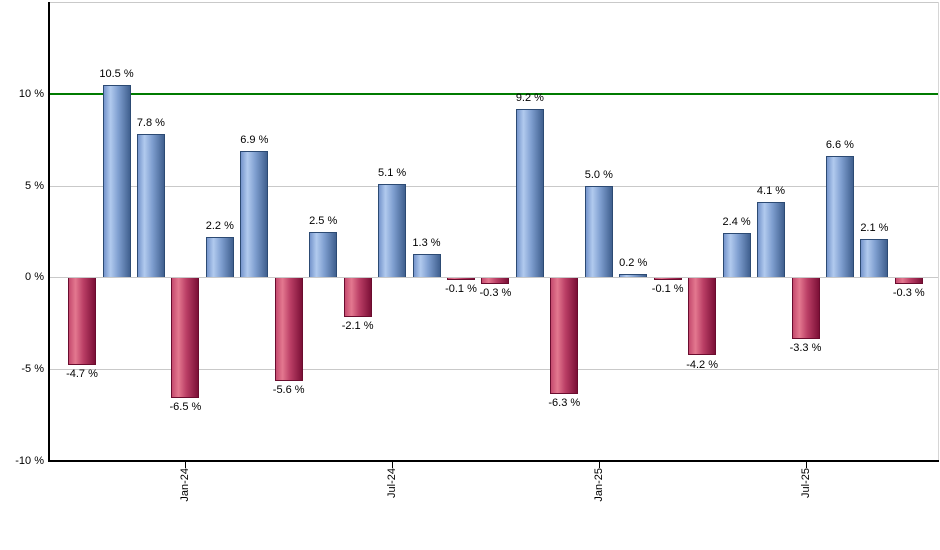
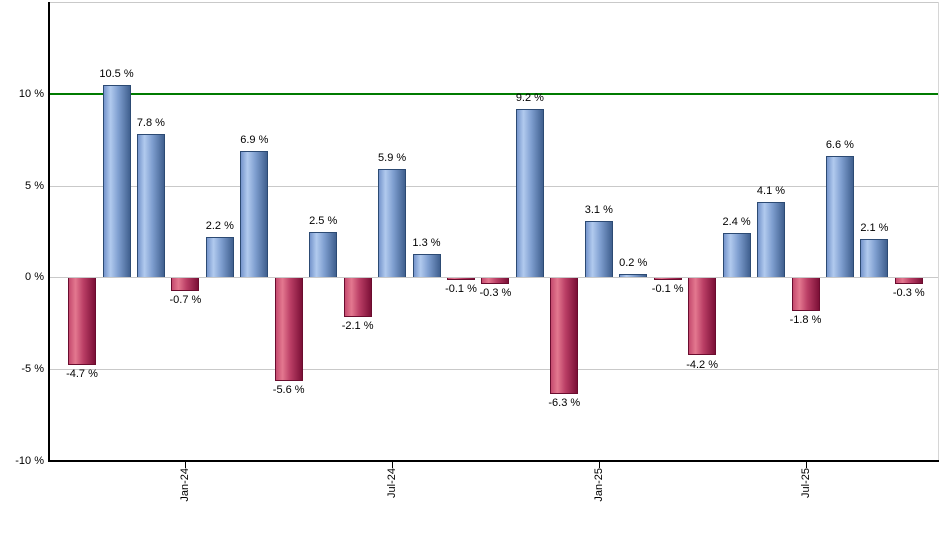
Jan-24: -6.5 -> -0.7
Jul-24: 5.1 -> 5.9
Jan-25: 5.0 -> 3.1
Jul-25: -3.3 -> -1.8
